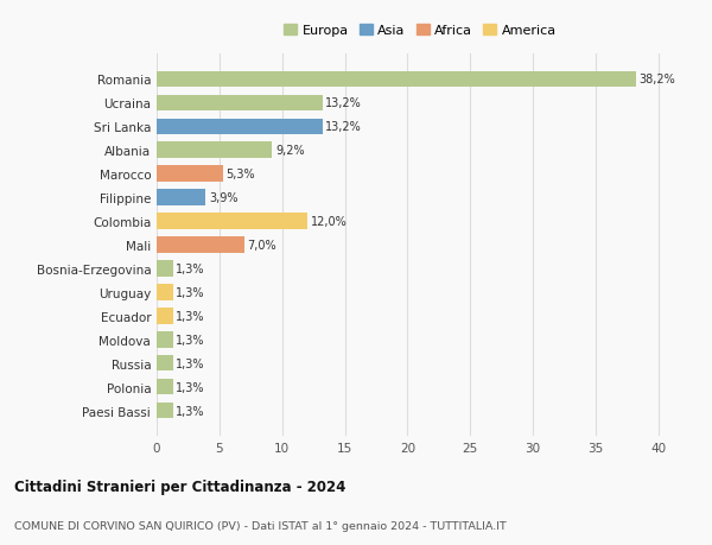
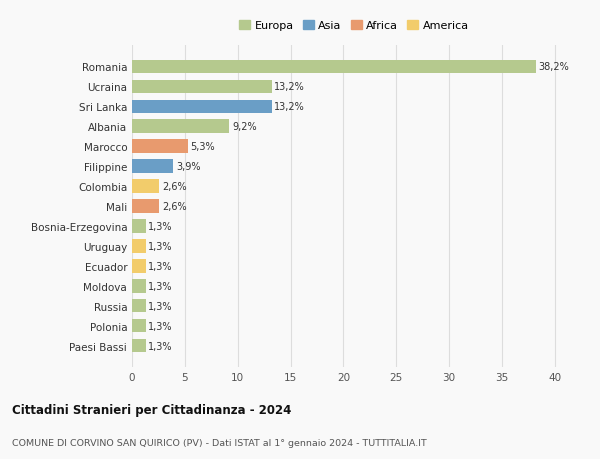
Colombia: 12,0% -> 2,6%
Mali: 7,0% -> 2,6%
